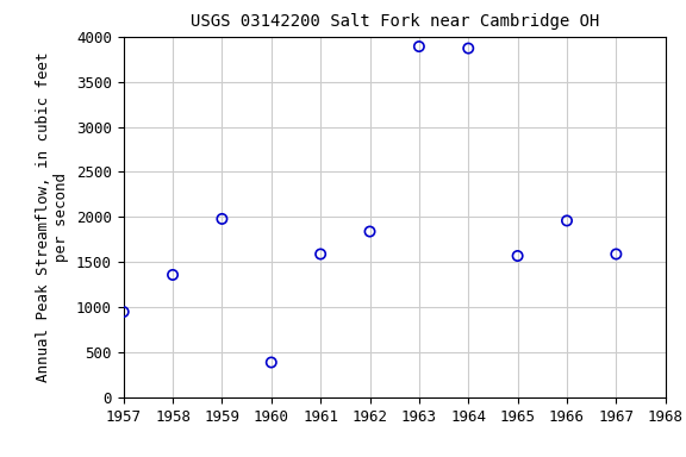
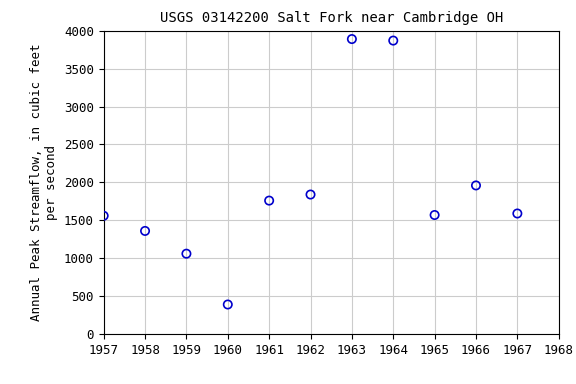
1957: 950 -> 1560
1959: 1980 -> 1060
1961: 1590 -> 1760
